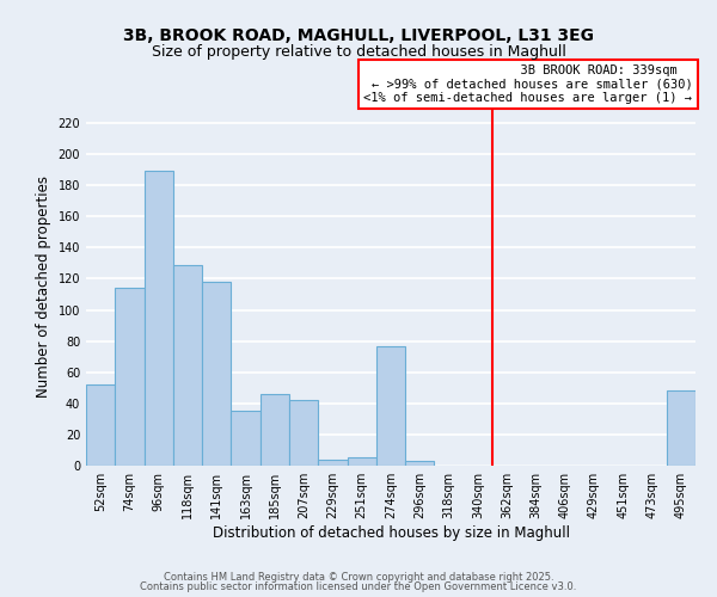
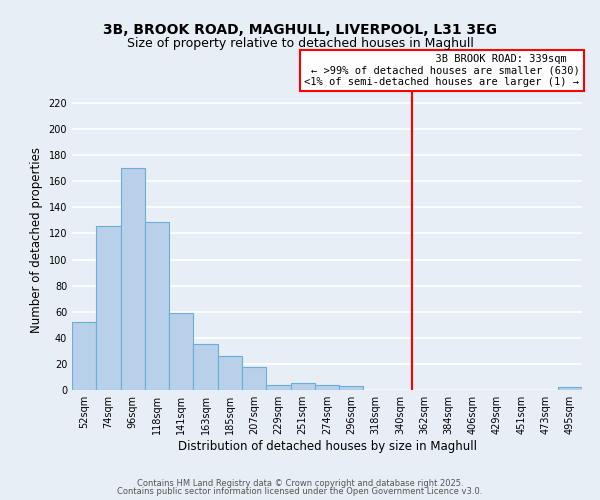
74sqm: 114 -> 126
96sqm: 189 -> 170
141sqm: 118 -> 59
185sqm: 46 -> 26
207sqm: 42 -> 18
274sqm: 77 -> 4
495sqm: 48 -> 2
